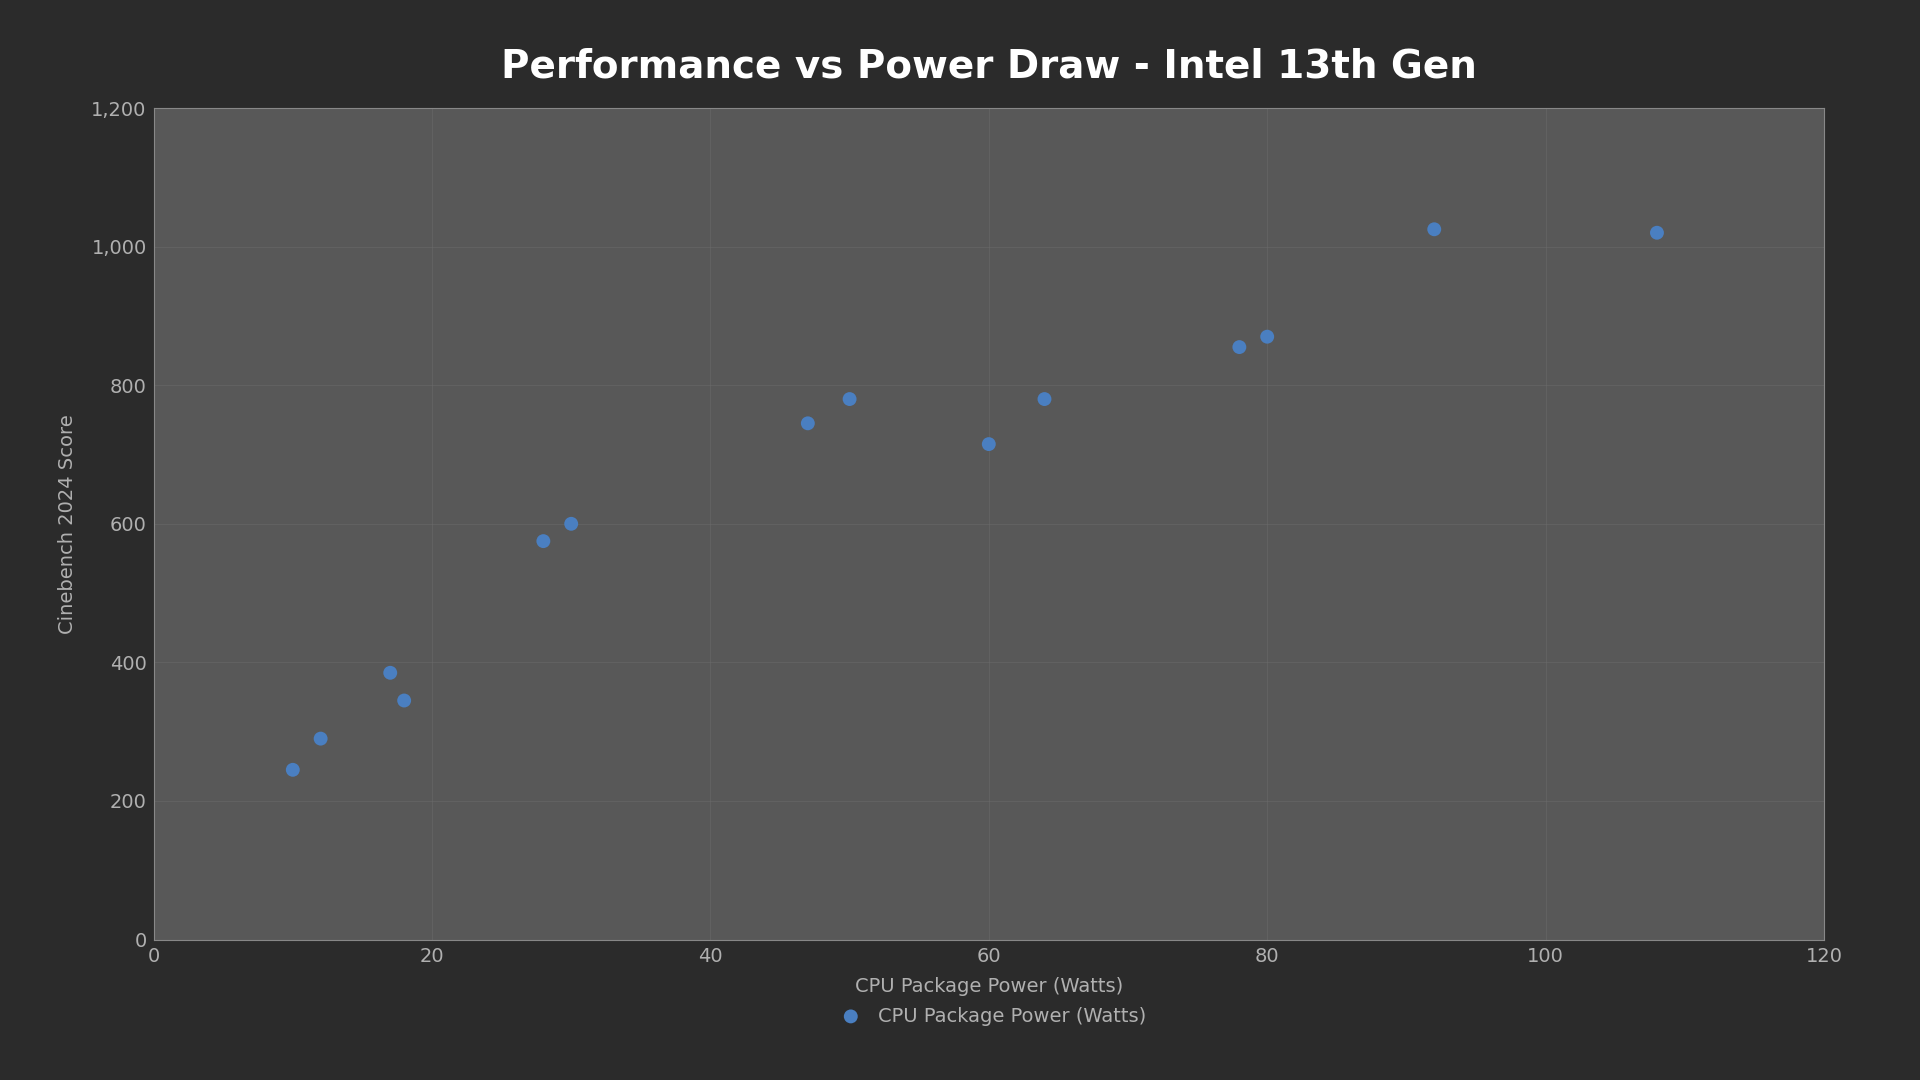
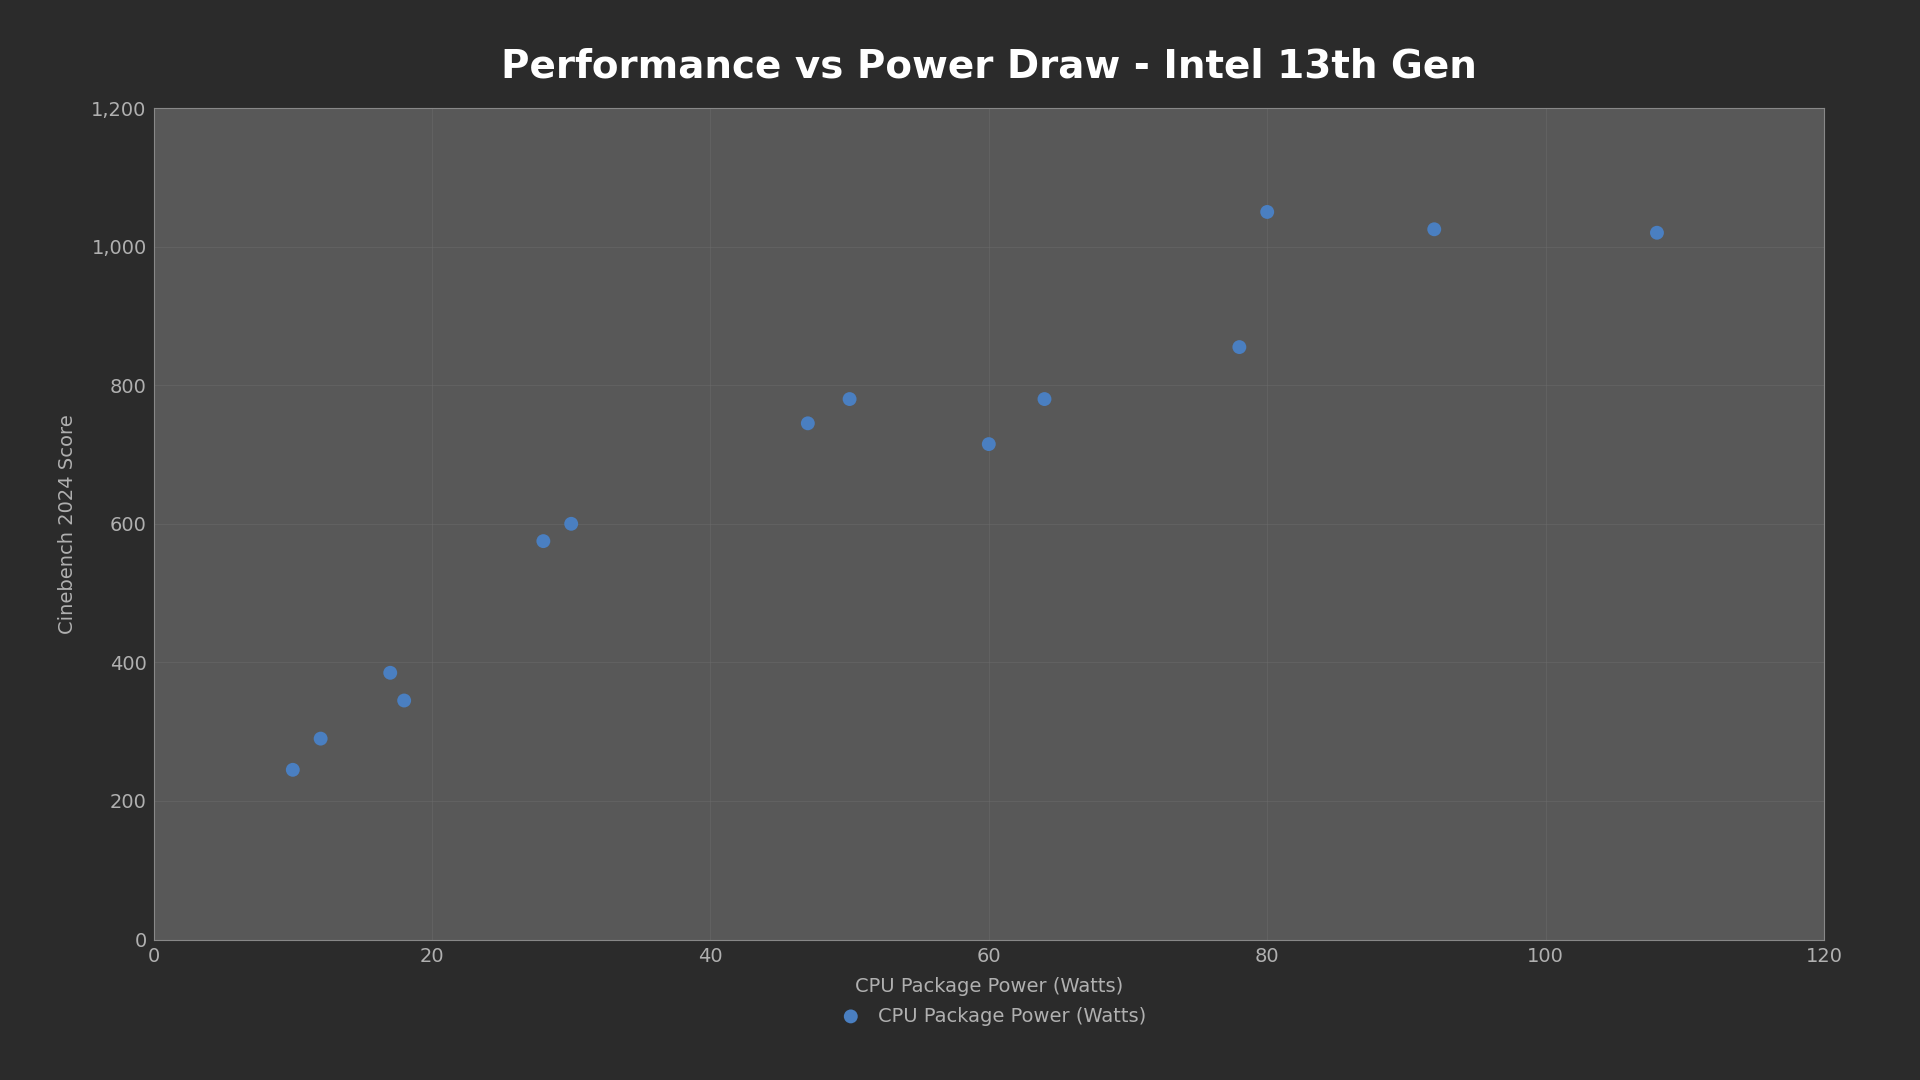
80: 870 -> 1,050
